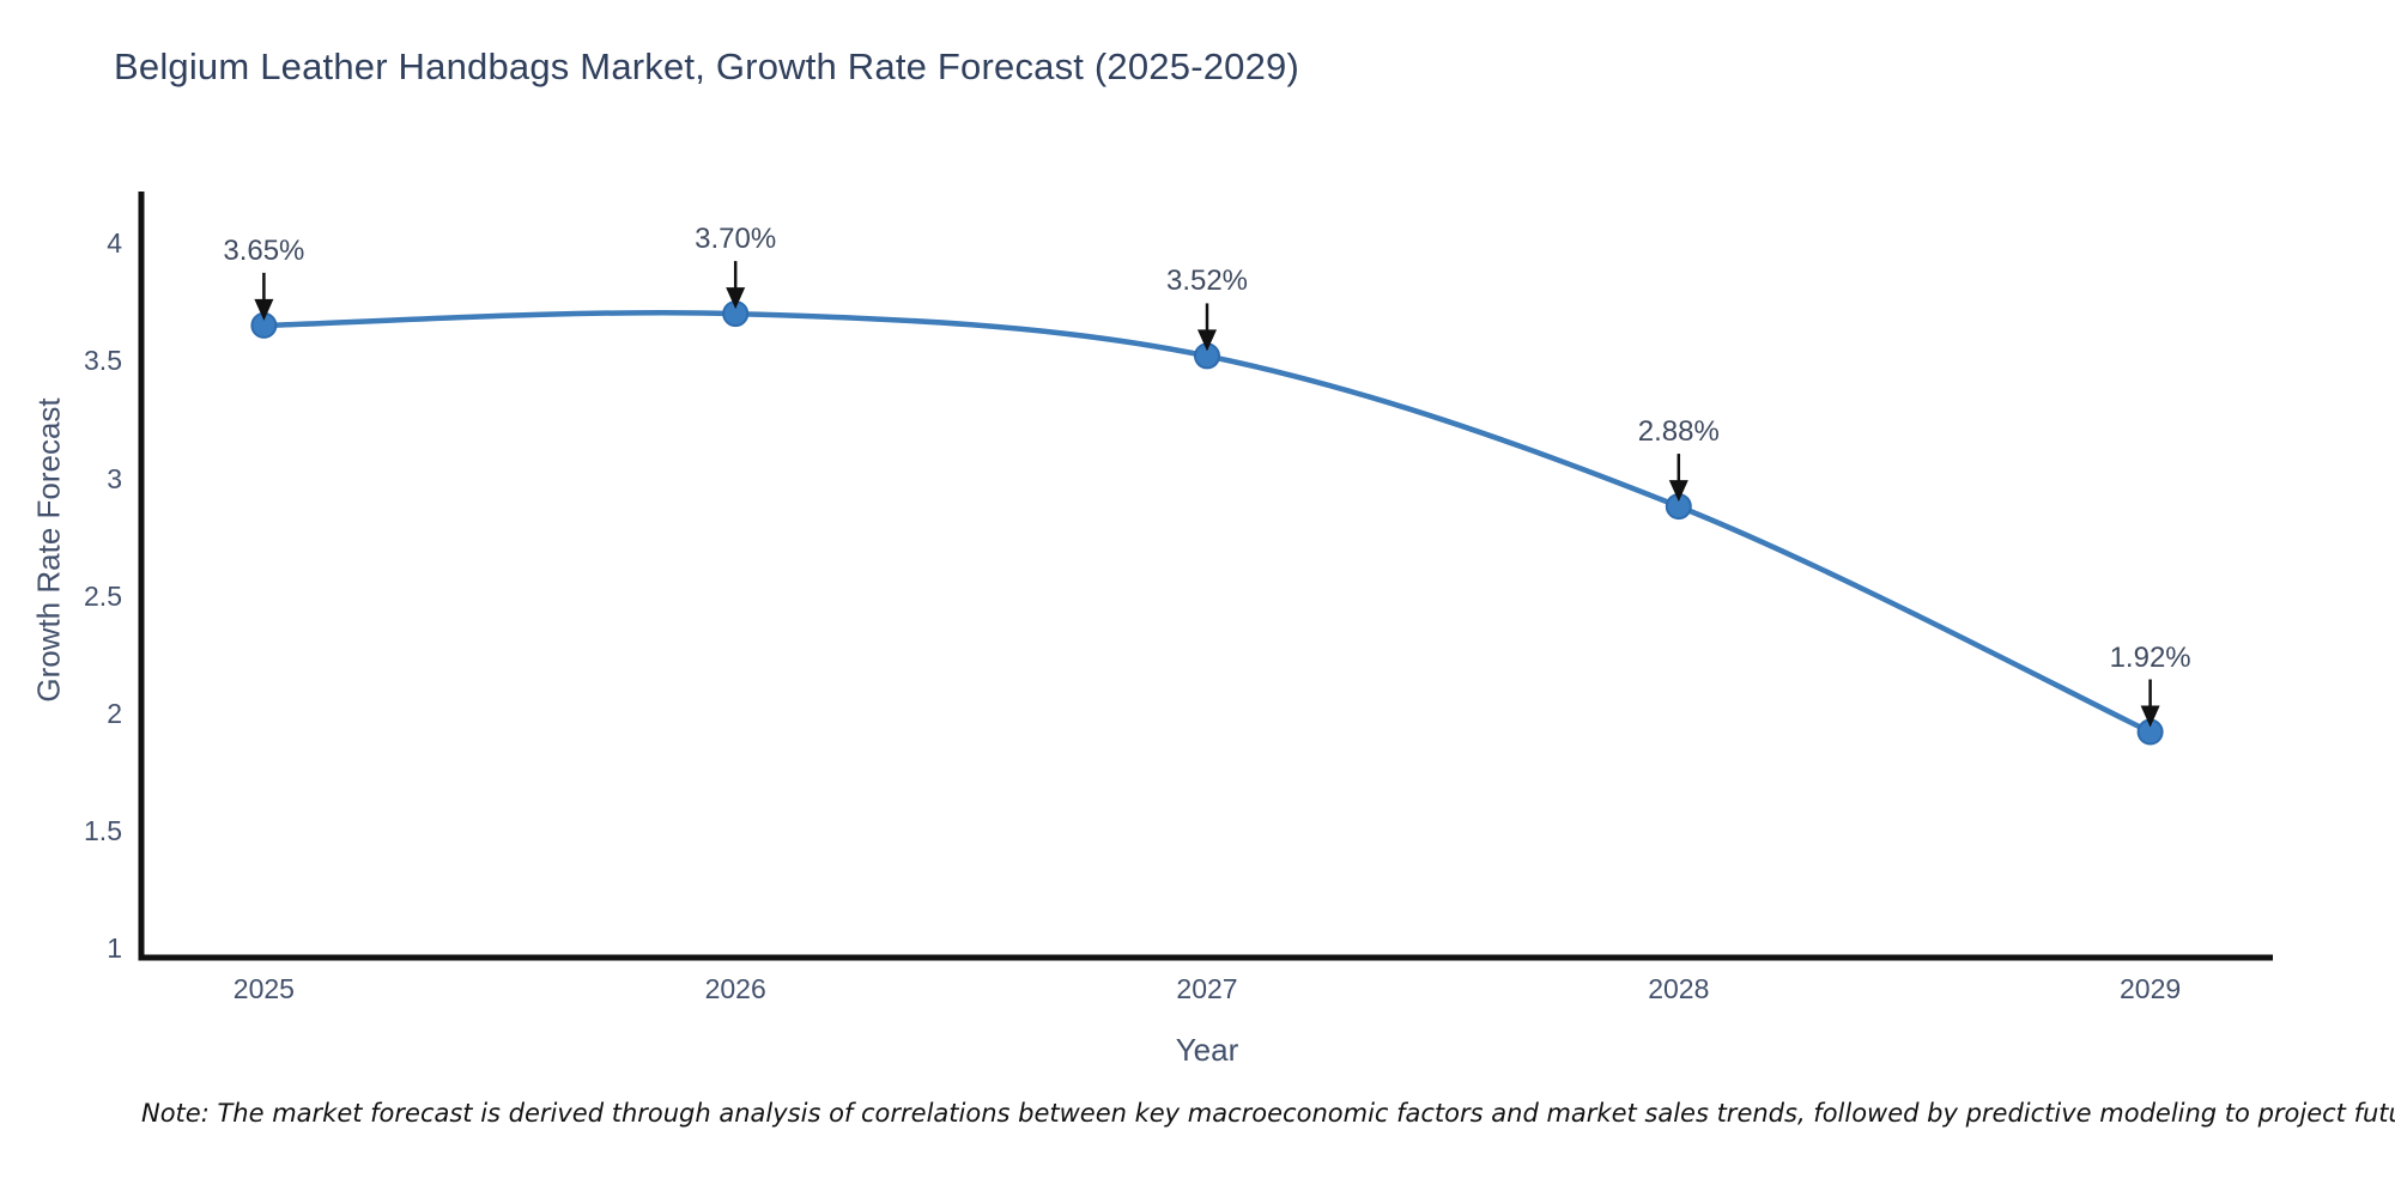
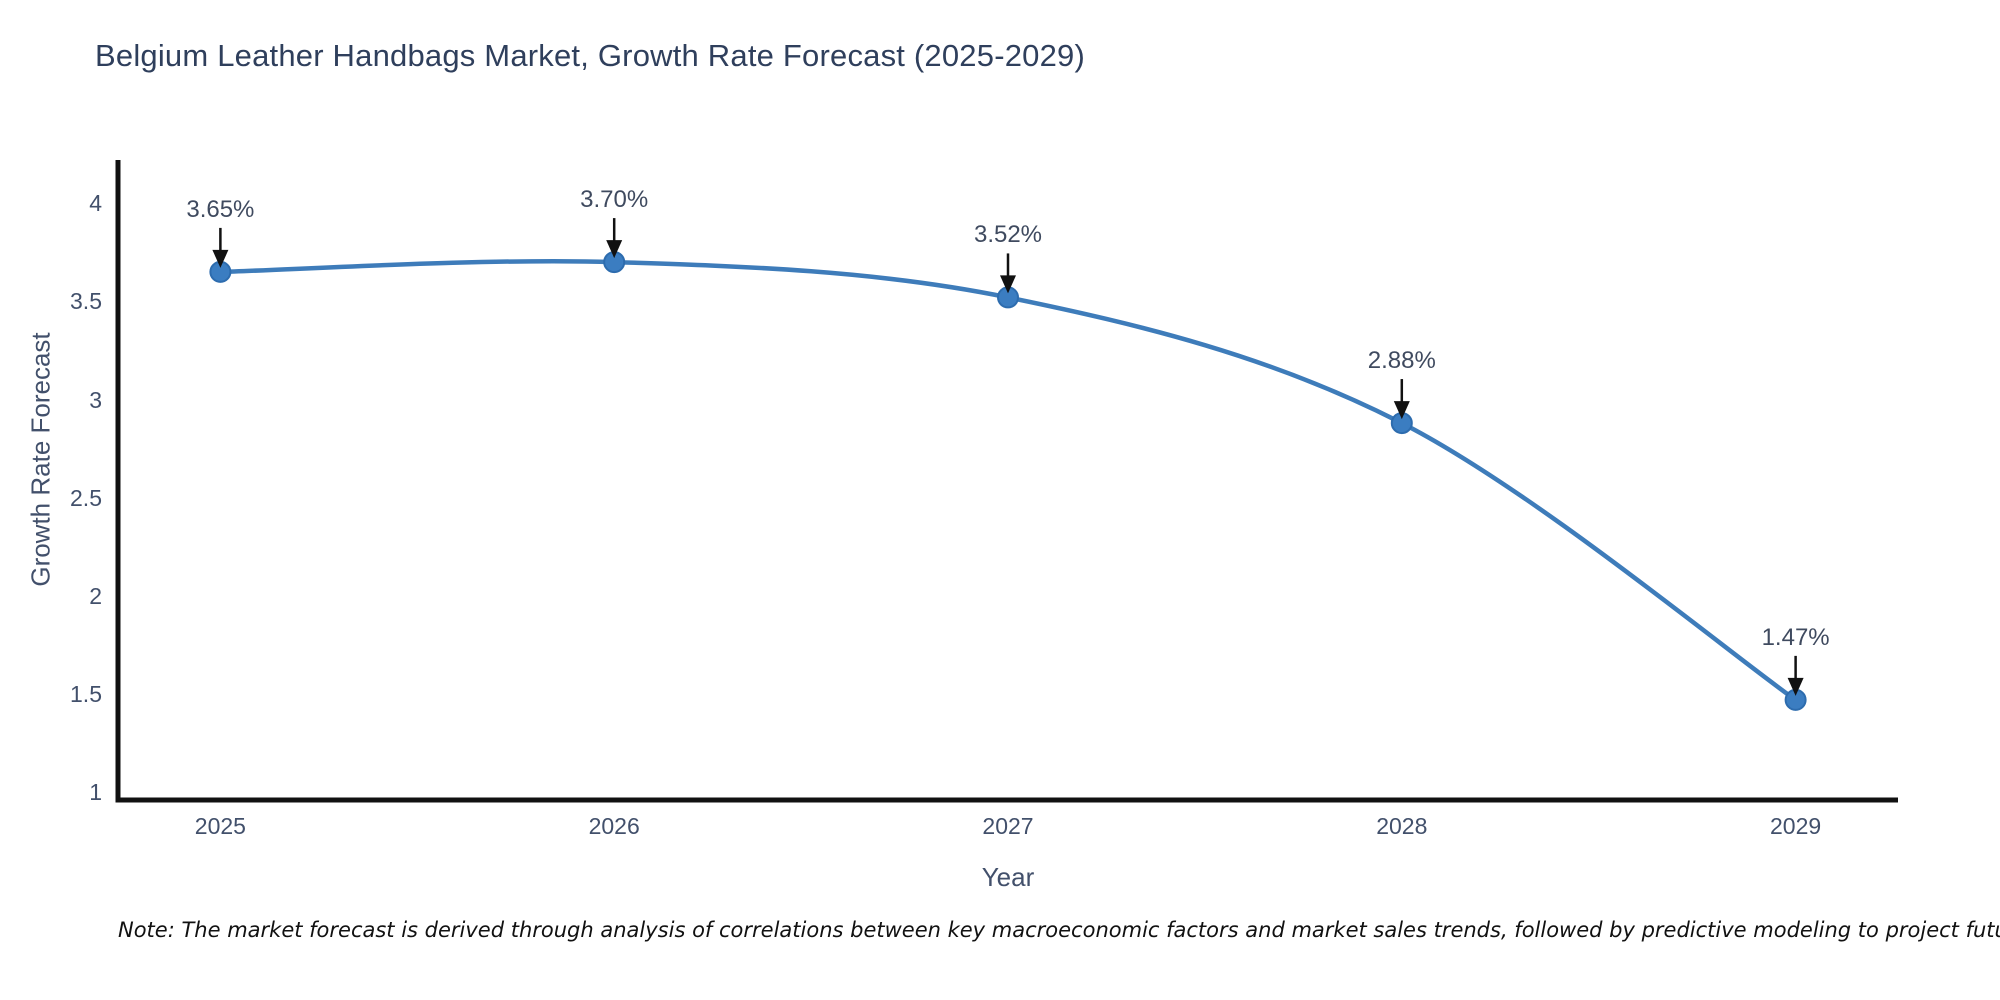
2029: 1.92% -> 1.47%
